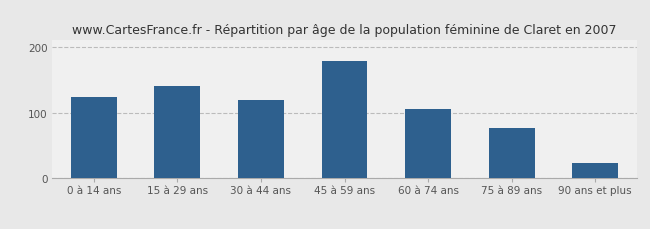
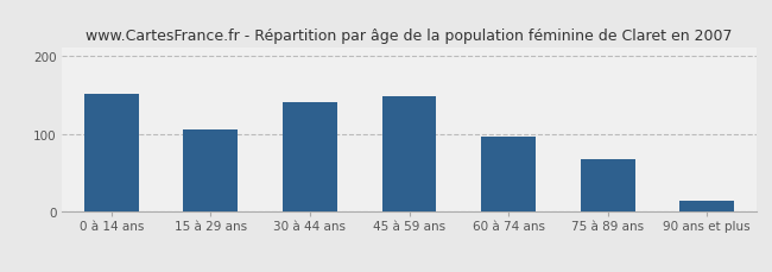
0 à 14 ans: 124 -> 152
15 à 29 ans: 140 -> 105
30 à 44 ans: 120 -> 140
45 à 59 ans: 178 -> 148
60 à 74 ans: 106 -> 96
75 à 89 ans: 76 -> 68
90 ans et plus: 24 -> 15
